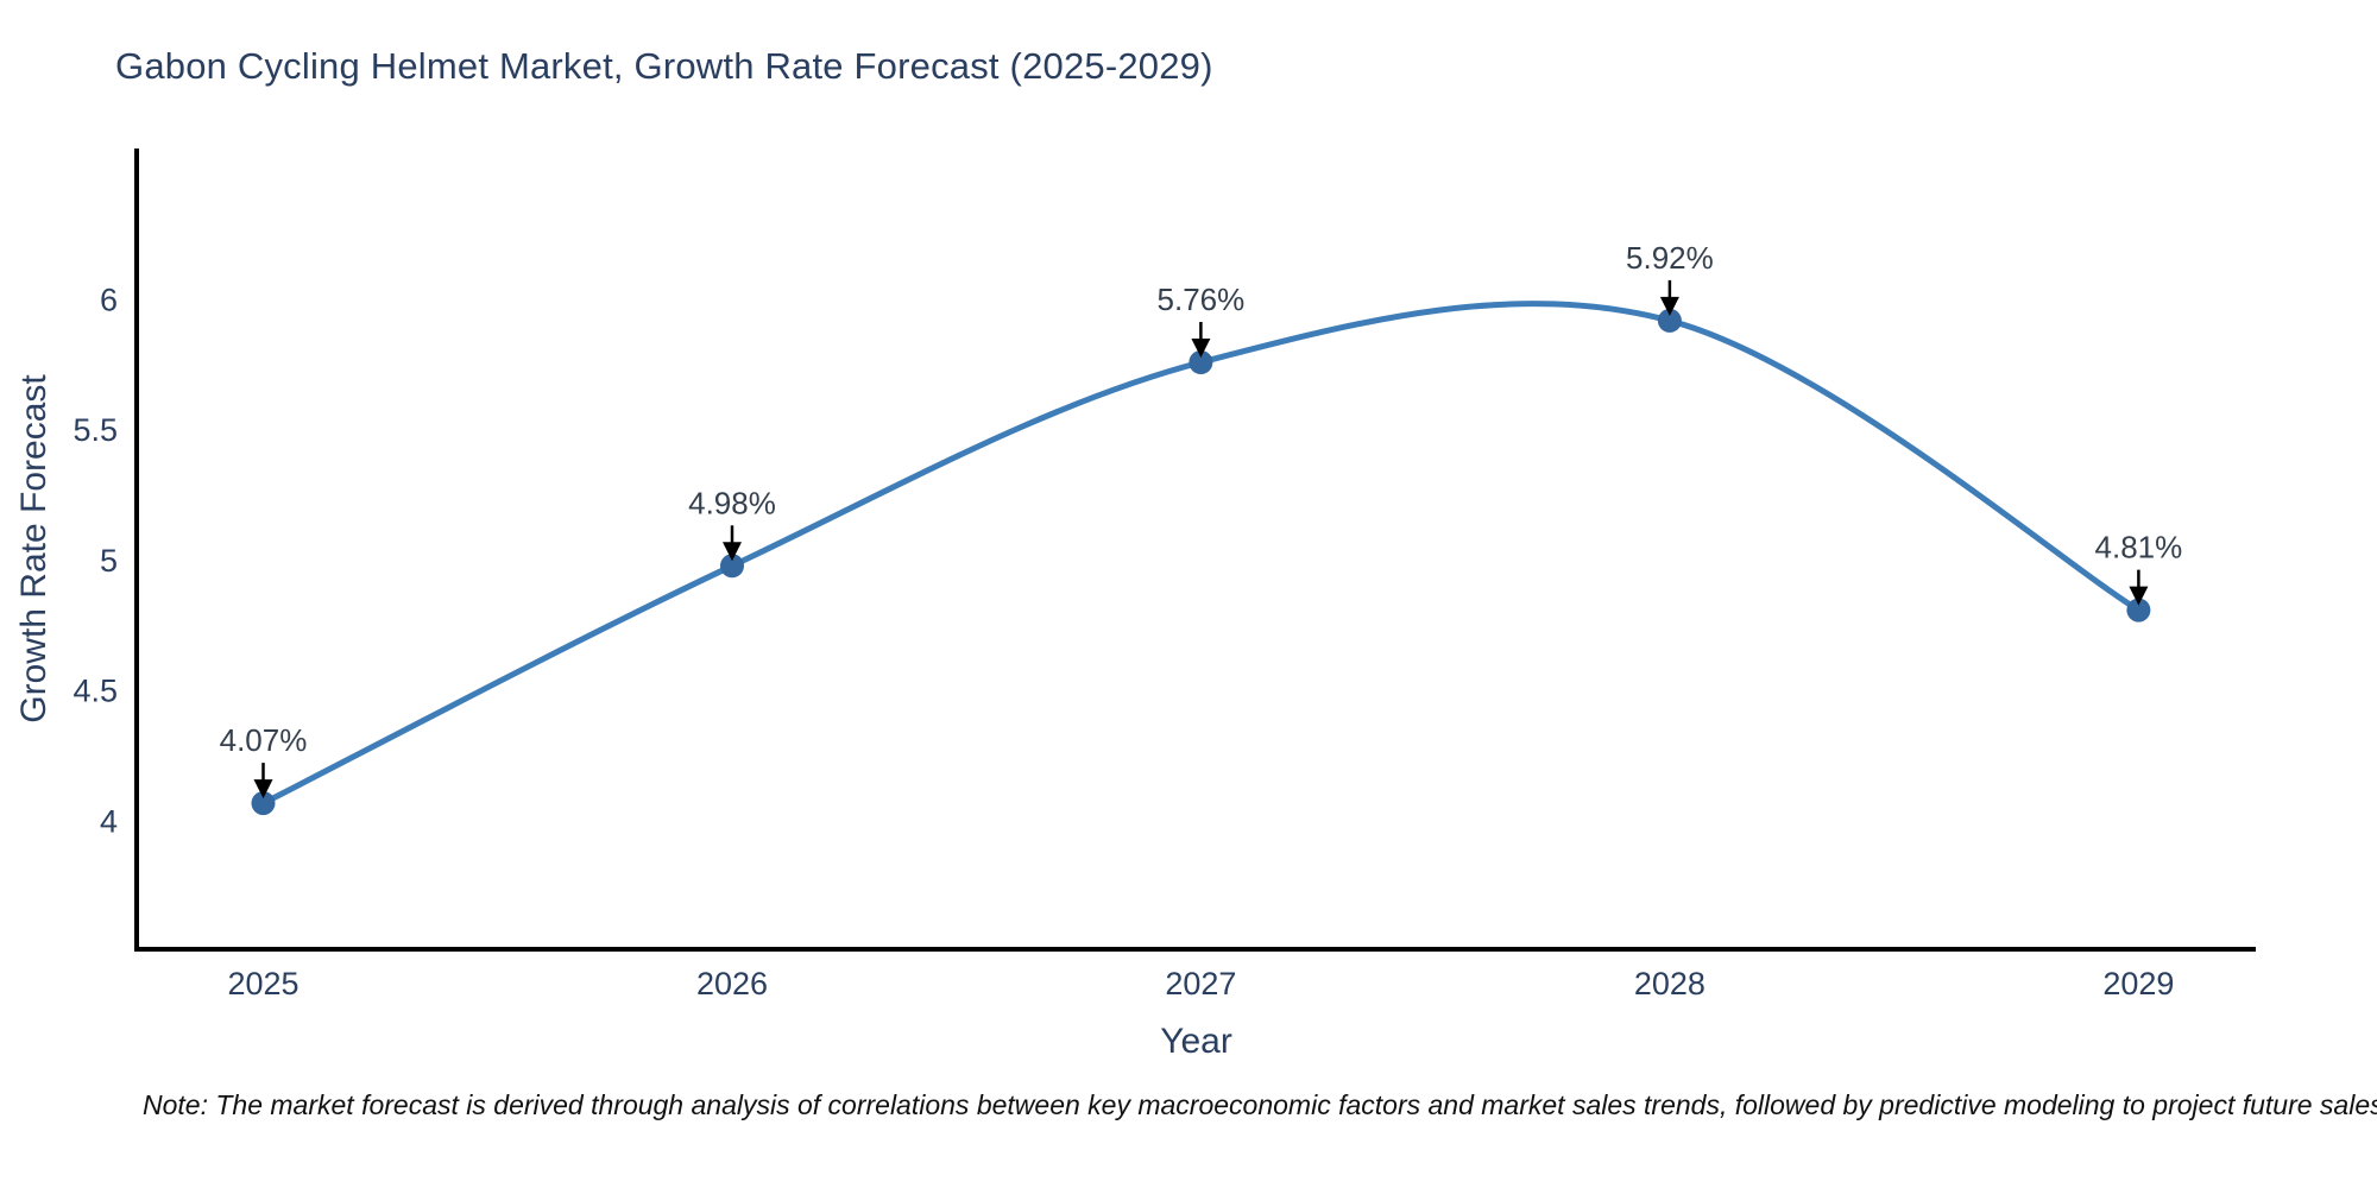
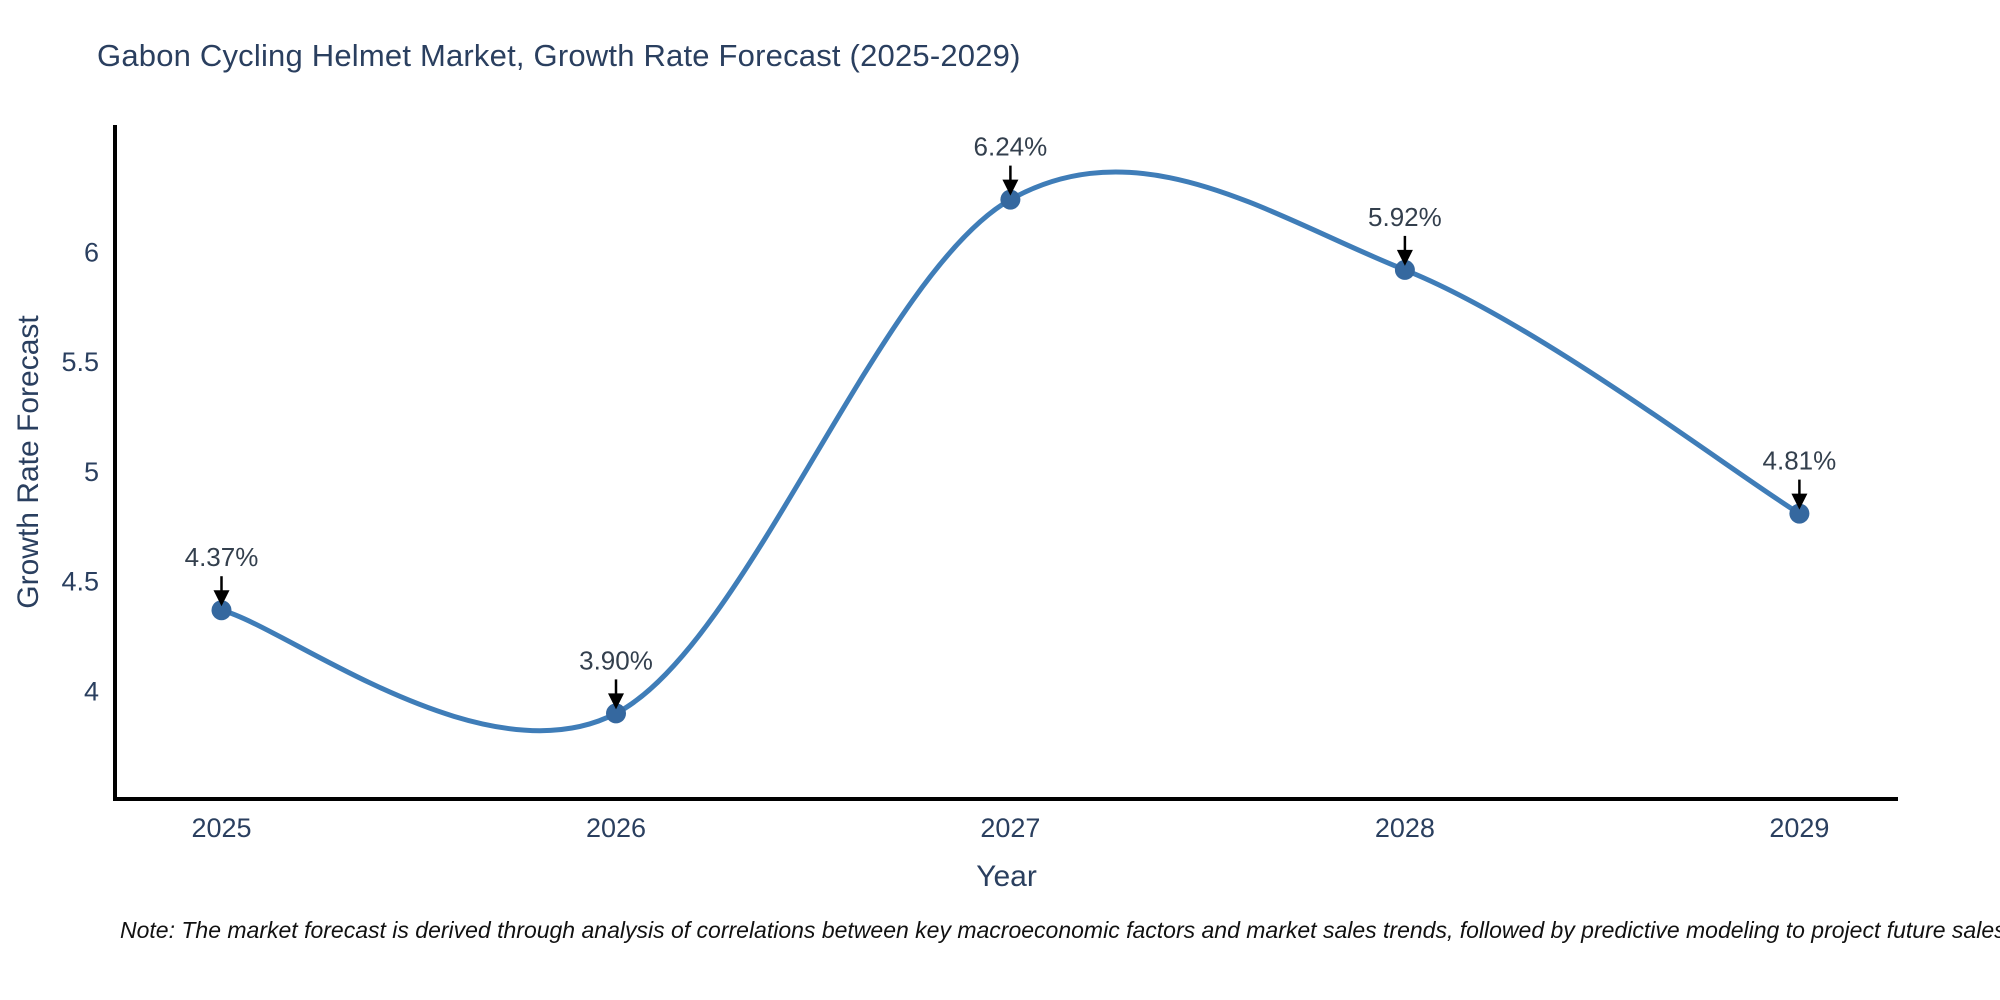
2025: 4.07% -> 4.37%
2026: 4.98% -> 3.90%
2027: 5.76% -> 6.24%
